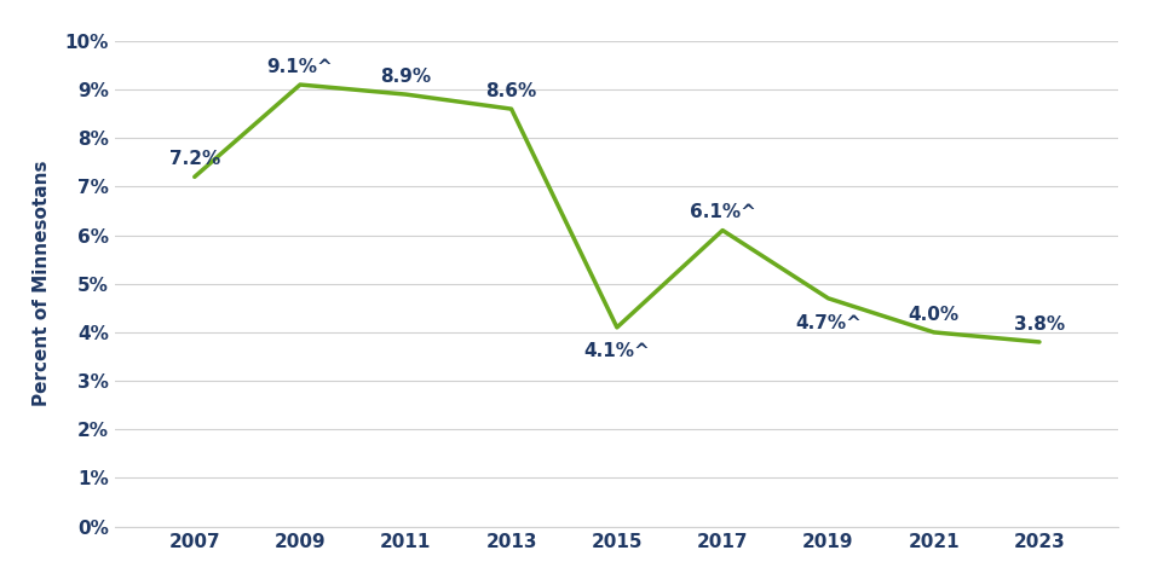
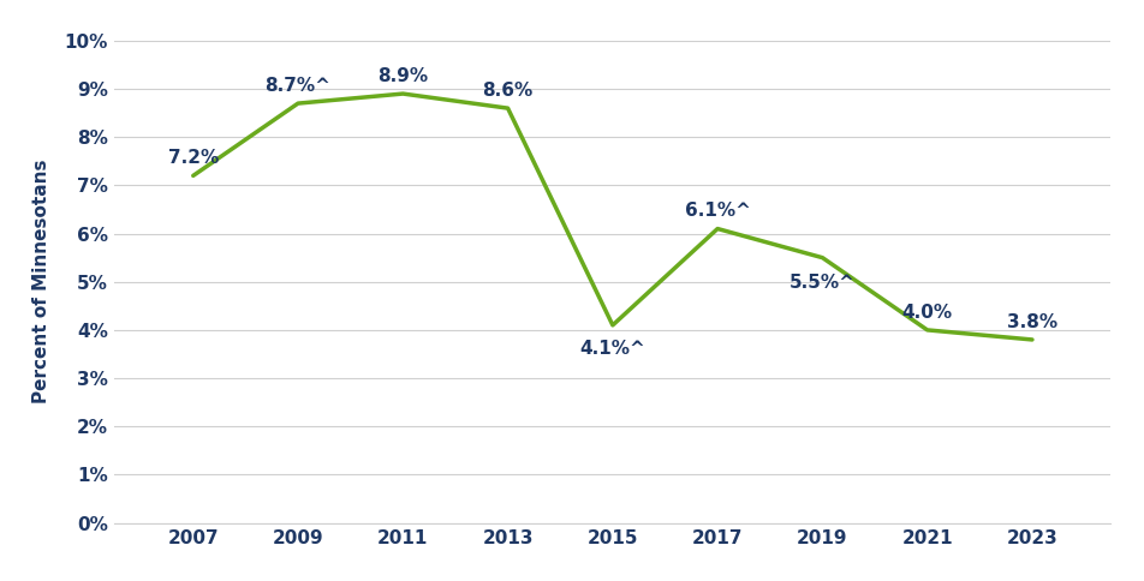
2009: 9.1%^ -> 8.7%^
2019: 4.7%^ -> 5.5%^
